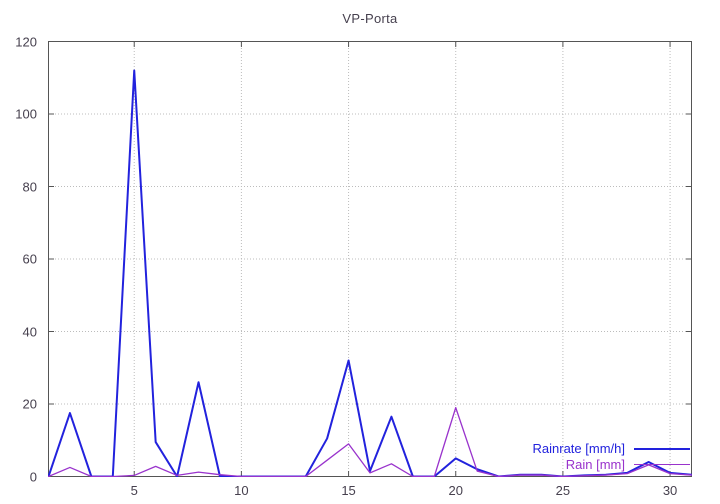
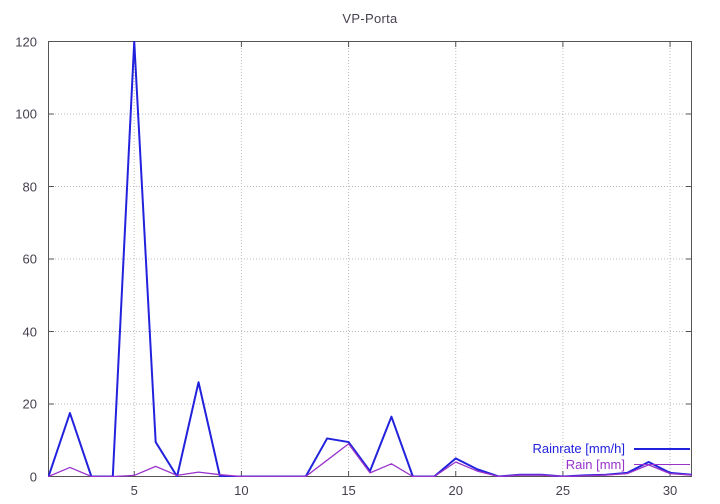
Rainrate [mm/h]/5: 112 -> 120
Rainrate [mm/h]/15: 32 -> 10
Rain [mm]/20: 19 -> 4
